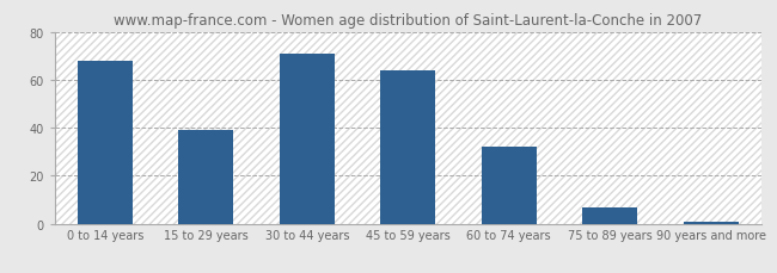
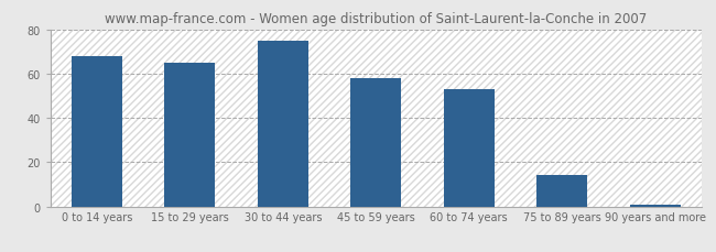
15 to 29 years: 39 -> 65
30 to 44 years: 71 -> 75
45 to 59 years: 64 -> 58
60 to 74 years: 32 -> 53
75 to 89 years: 7 -> 14
